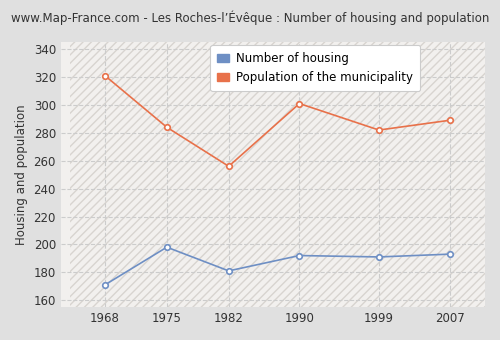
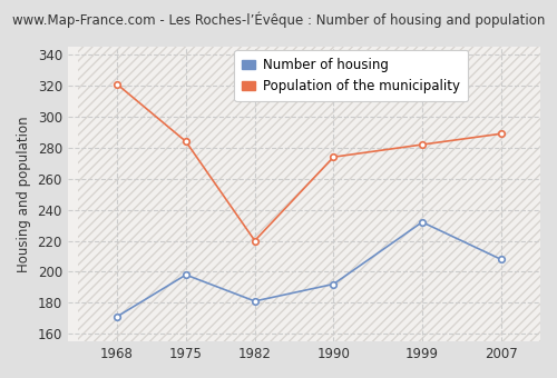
Population of the municipality/1982: 256 -> 220
Population of the municipality/1990: 301 -> 274
Number of housing/1999: 191 -> 232
Number of housing/2007: 193 -> 208
